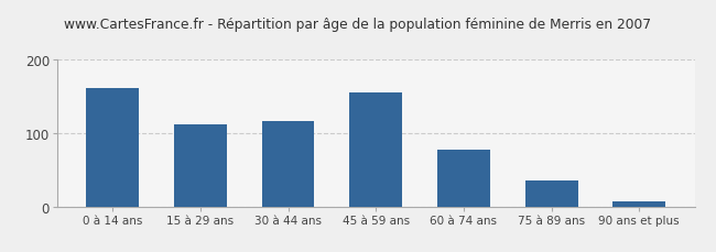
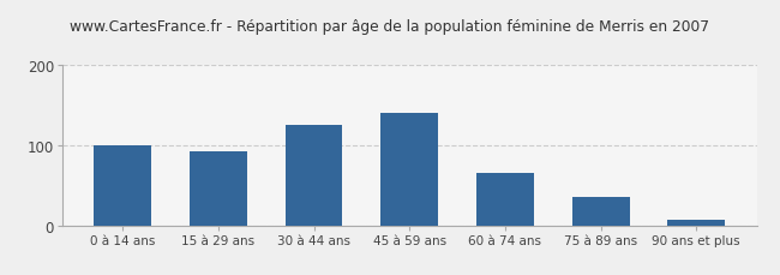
0 à 14 ans: 162 -> 100
15 à 29 ans: 112 -> 93
30 à 44 ans: 116 -> 125
45 à 59 ans: 156 -> 140
60 à 74 ans: 78 -> 65
